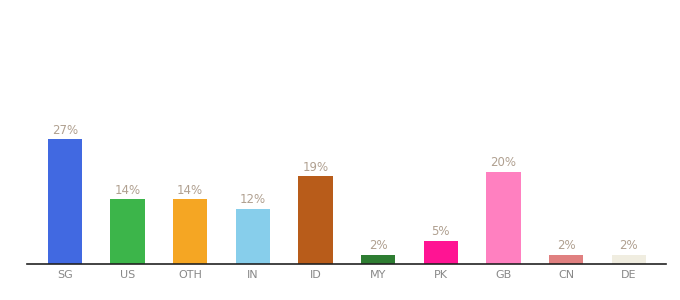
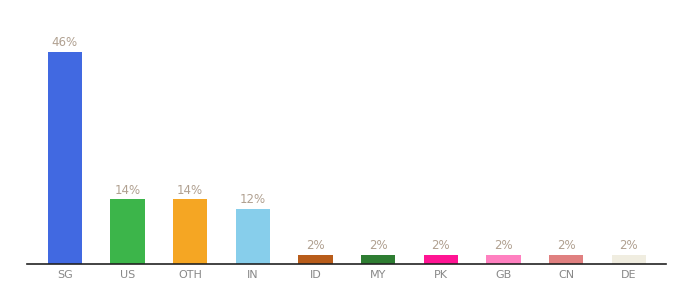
SG: 27% -> 46%
ID: 19% -> 2%
PK: 5% -> 2%
GB: 20% -> 2%
